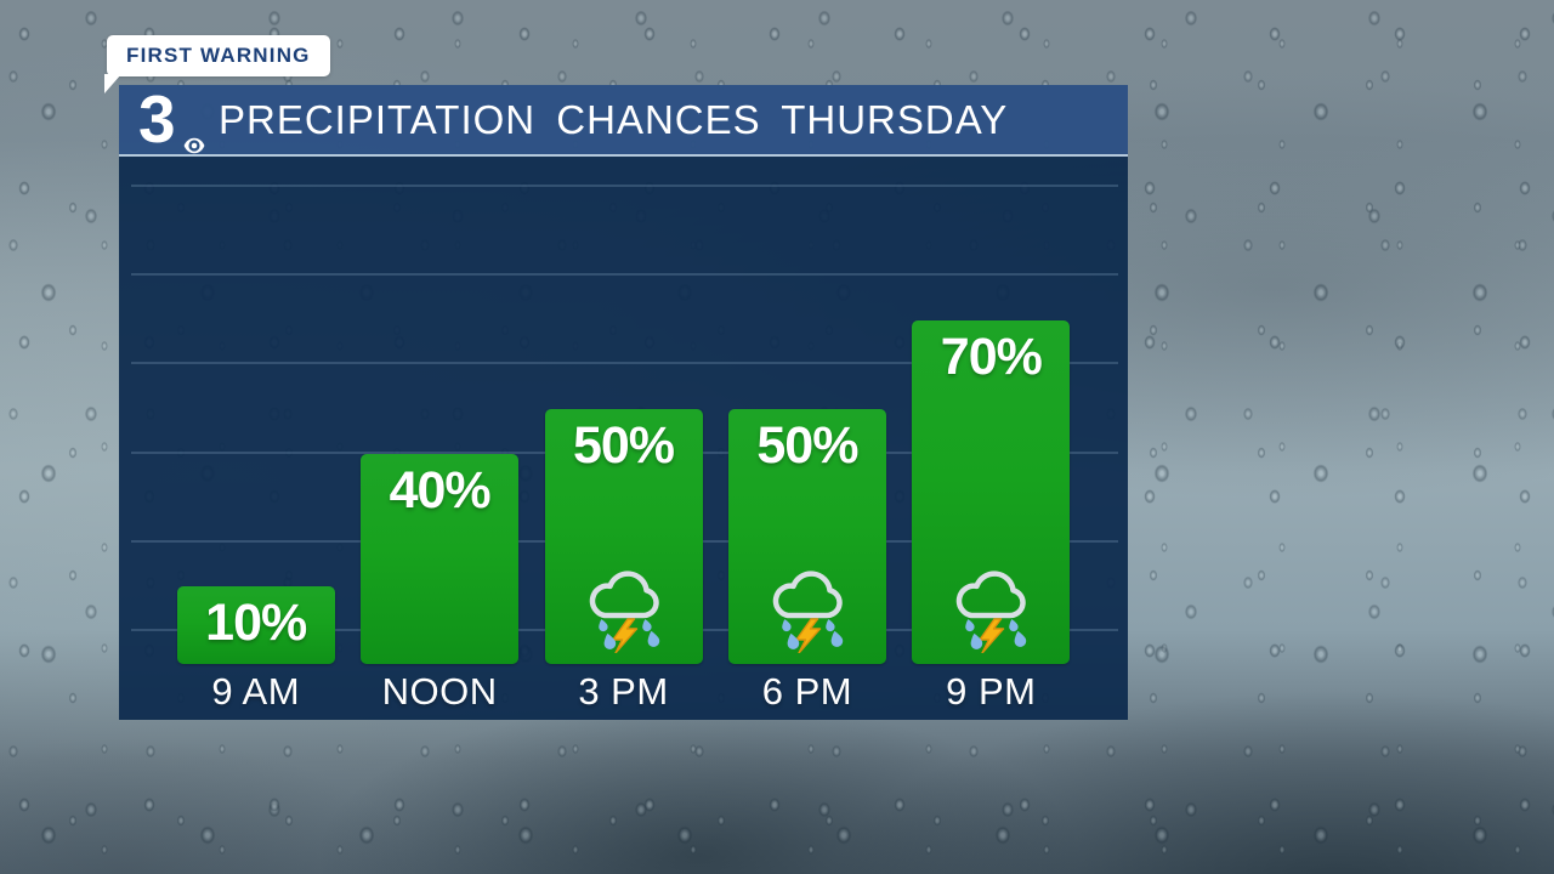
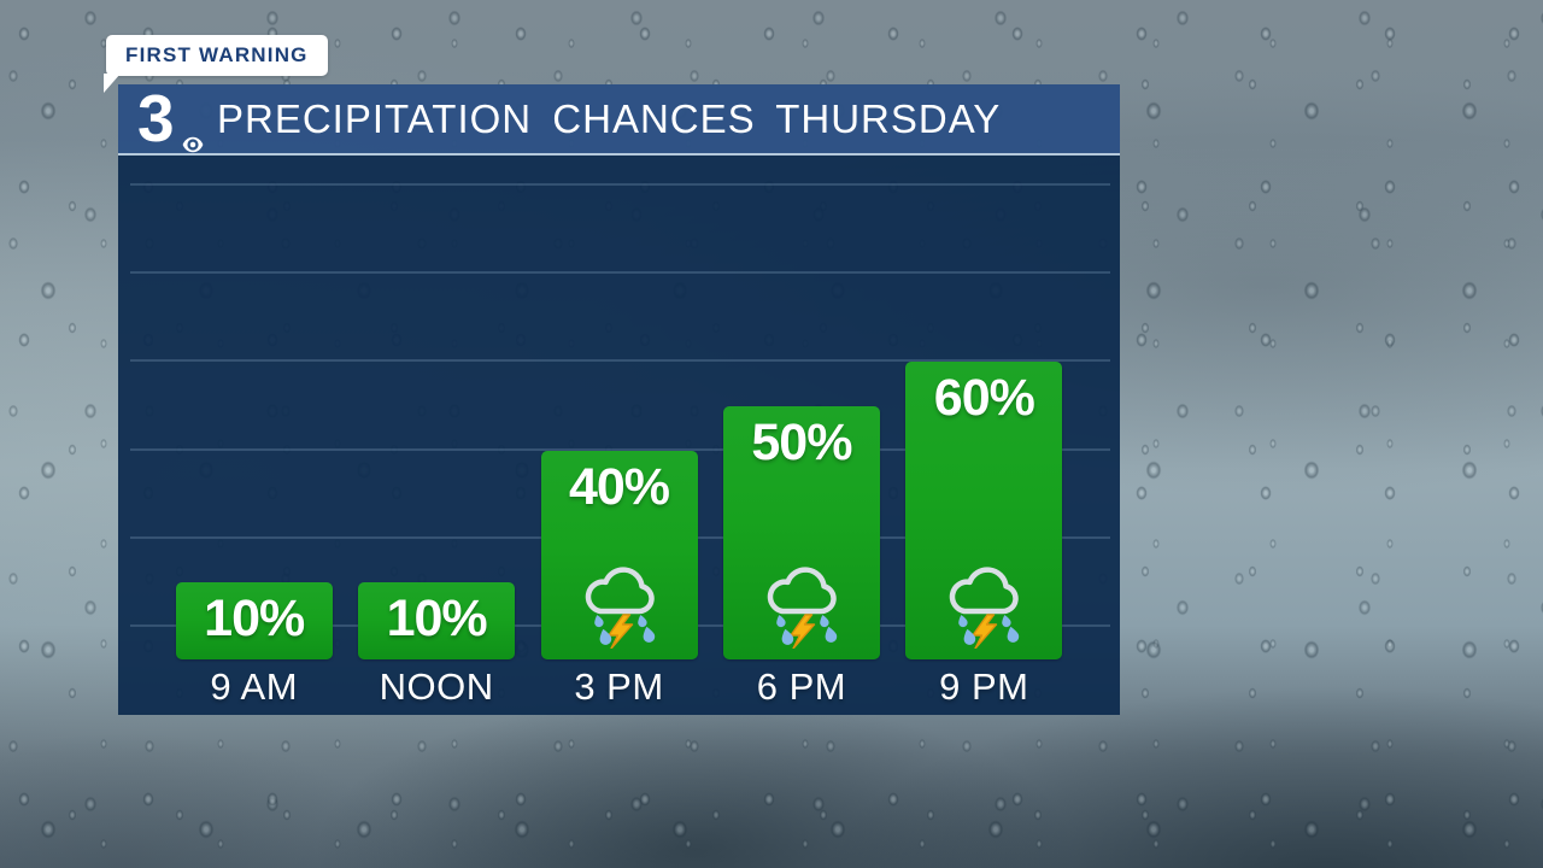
NOON: 40% -> 10%
3 PM: 50% -> 40%
9 PM: 70% -> 60%
